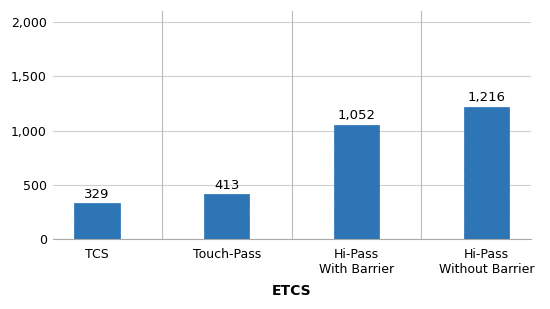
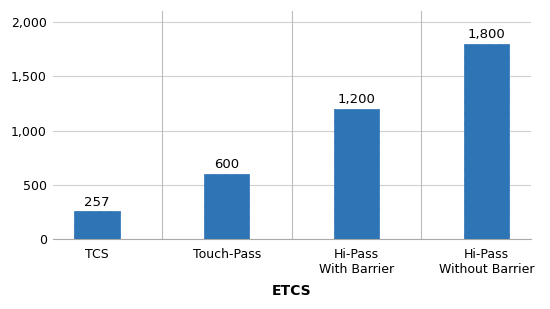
TCS: 329 -> 257
Touch-Pass: 413 -> 600
Hi-Pass With Barrier: 1,052 -> 1,200
Hi-Pass Without Barrier: 1,216 -> 1,800
